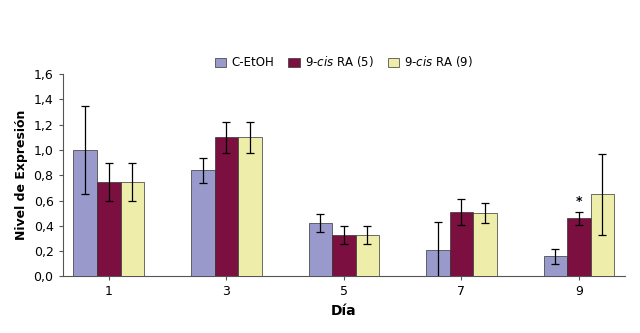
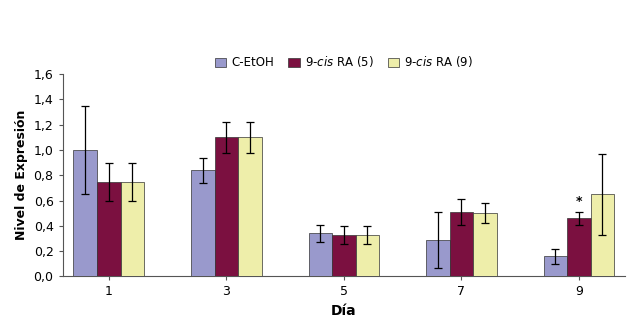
C-EtOH/5: 0,42 -> 0,34
C-EtOH/7: 0,21 -> 0,29
